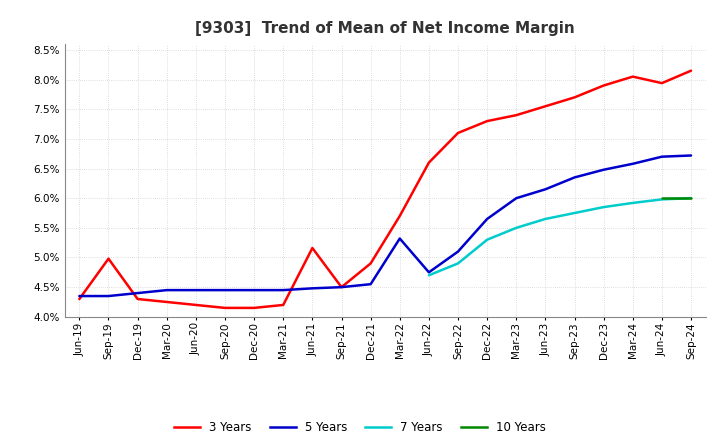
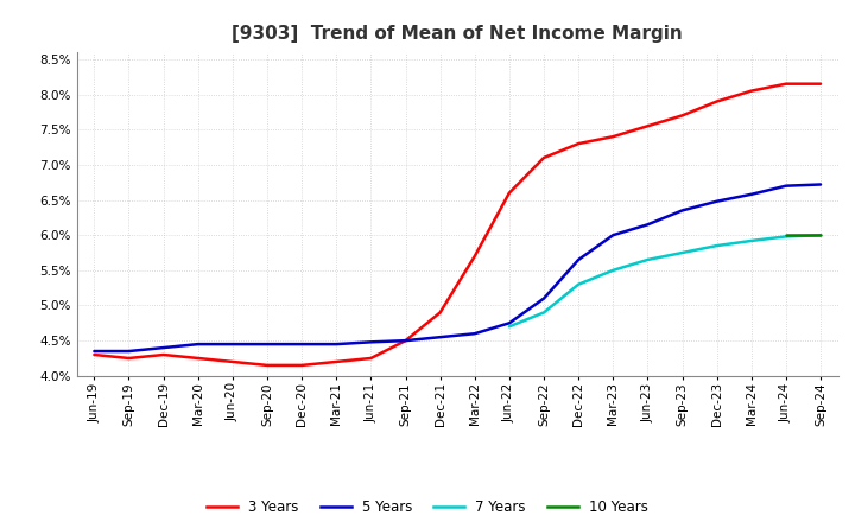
3 Years/Sep-19: 4.98% -> 4.25%
3 Years/Jun-21: 5.16% -> 4.25%
5 Years/Mar-22: 5.32% -> 4.60%
3 Years/Jun-24: 7.94% -> 8.15%
